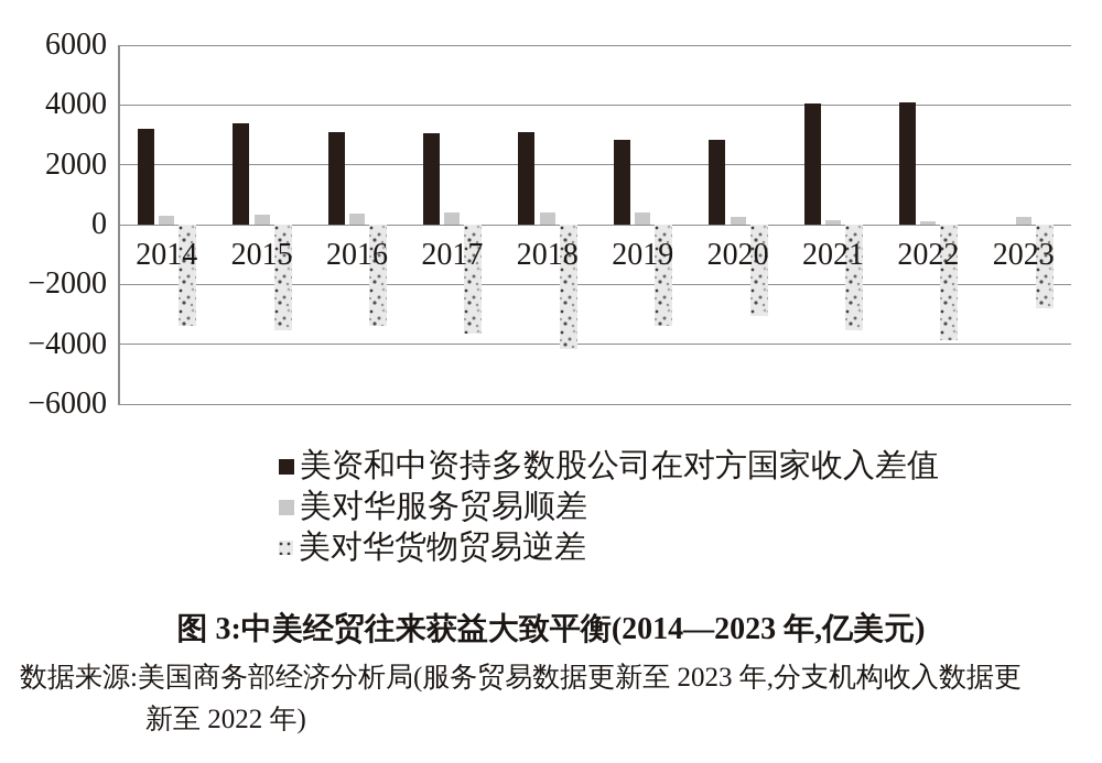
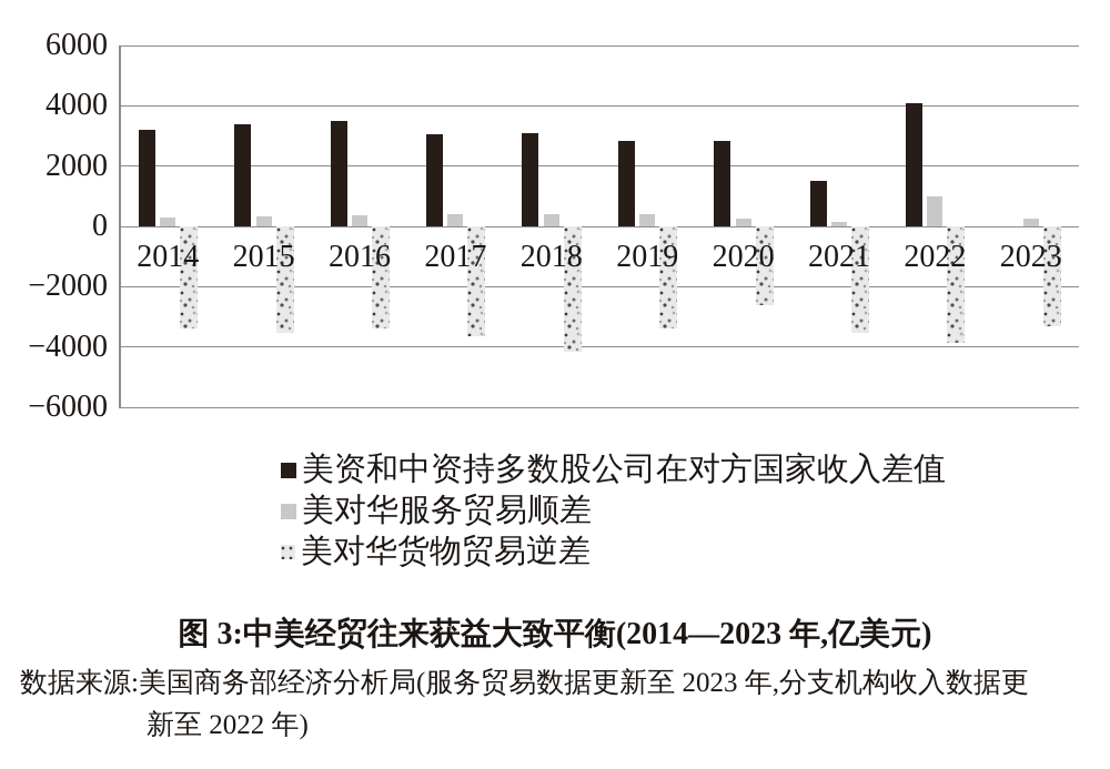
美资和中资持多数股公司在对方国家收入差值/2016: 3100 -> 3500
美对华货物贸易逆差/2020: -3000 -> -2600
美资和中资持多数股公司在对方国家收入差值/2021: 4000 -> 1500
美对华服务贸易顺差/2022: 100 -> 1000
美对华货物贸易逆差/2023: -2800 -> -3300
